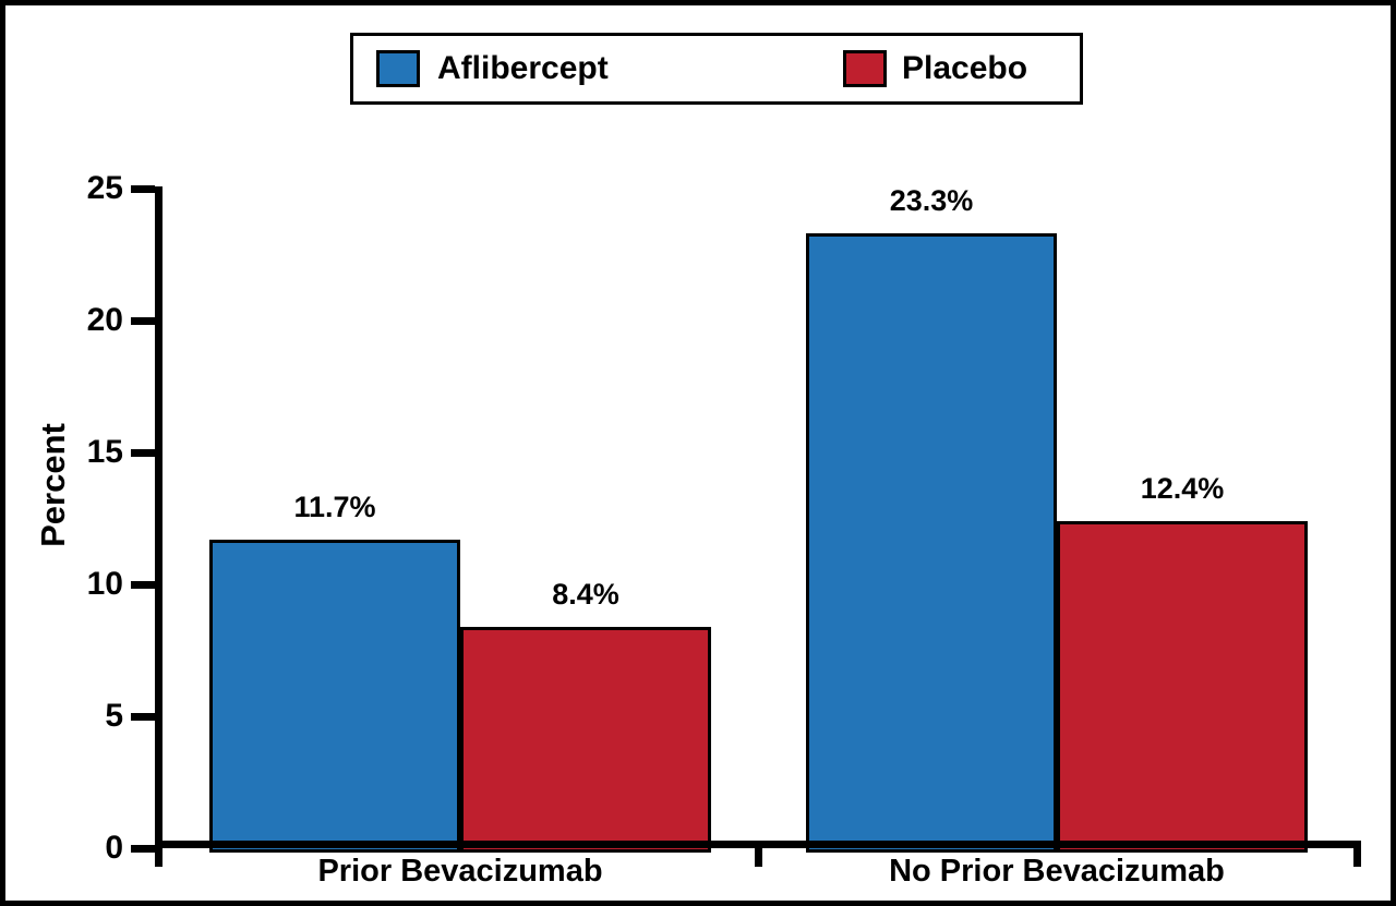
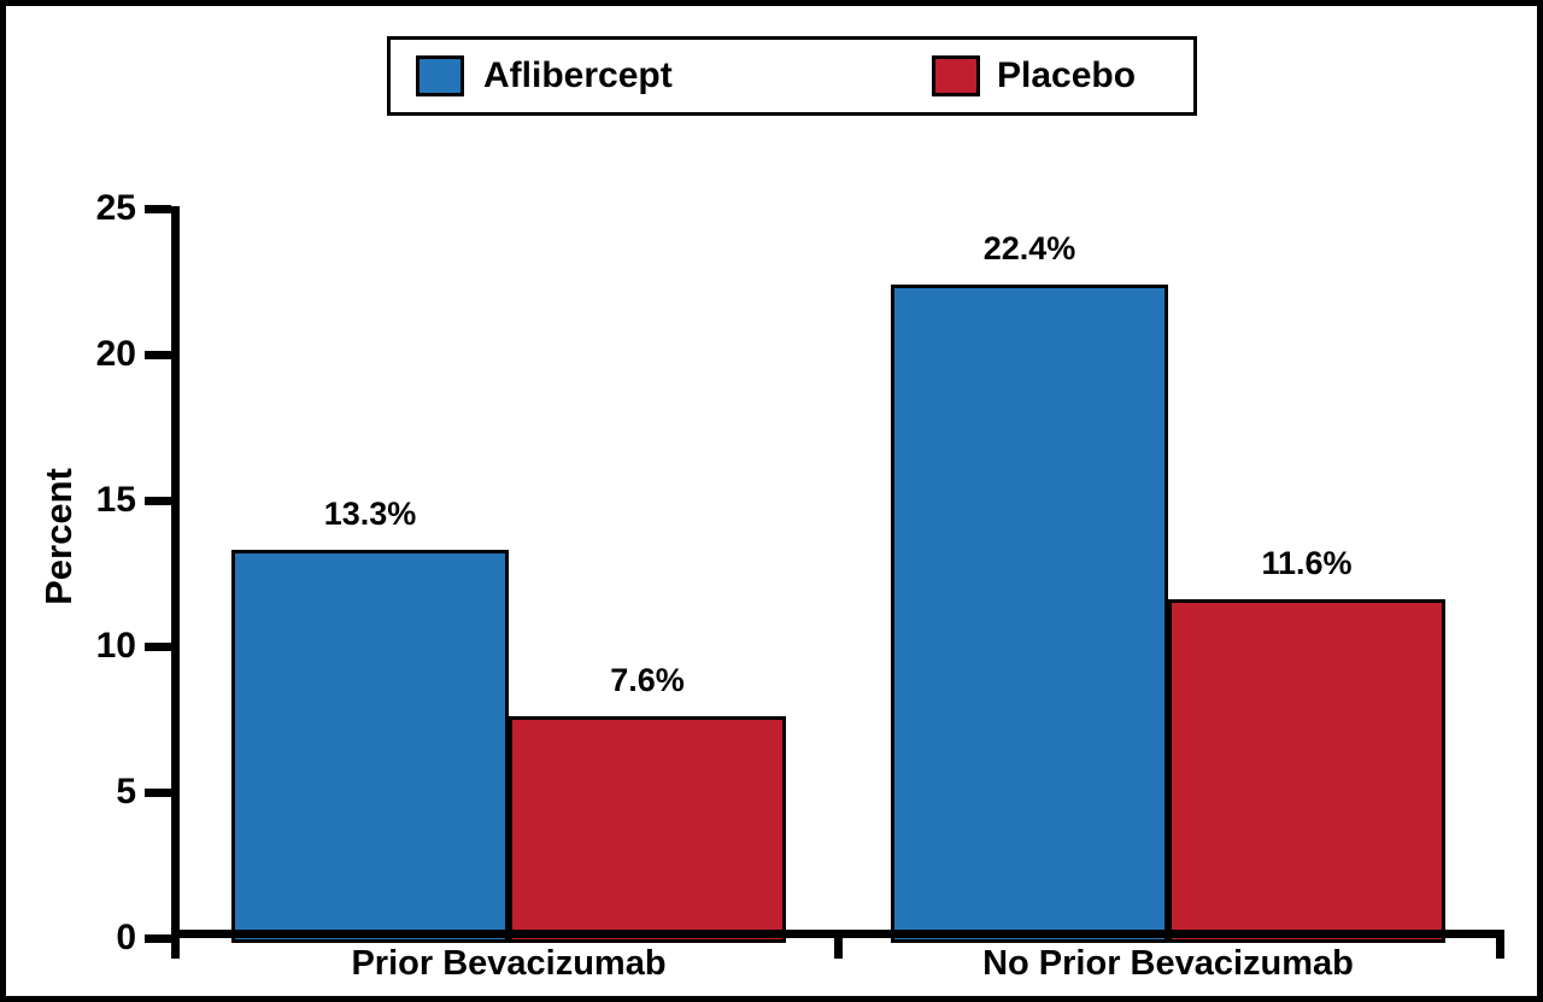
Aflibercept/Prior Bevacizumab: 11.7% -> 13.3%
Placebo/Prior Bevacizumab: 8.4% -> 7.6%
Aflibercept/No Prior Bevacizumab: 23.3% -> 22.4%
Placebo/No Prior Bevacizumab: 12.4% -> 11.6%
